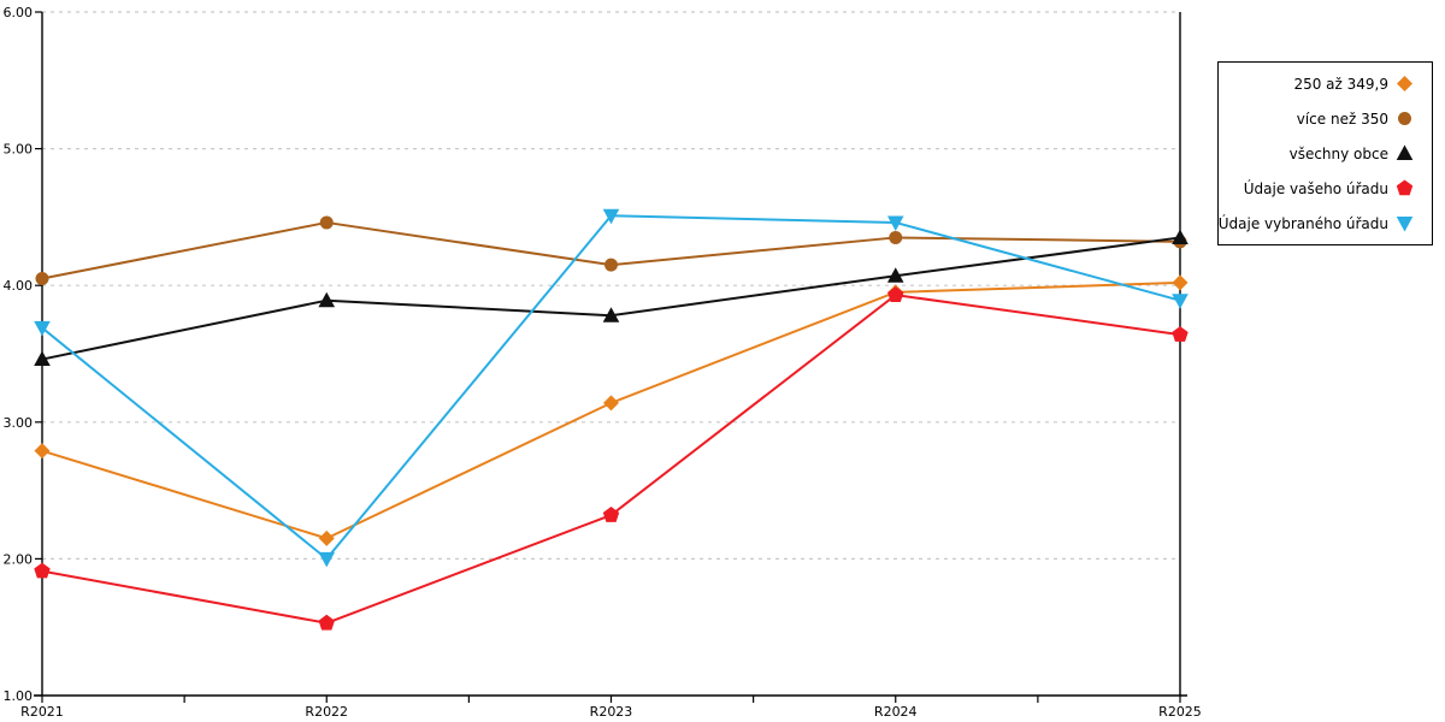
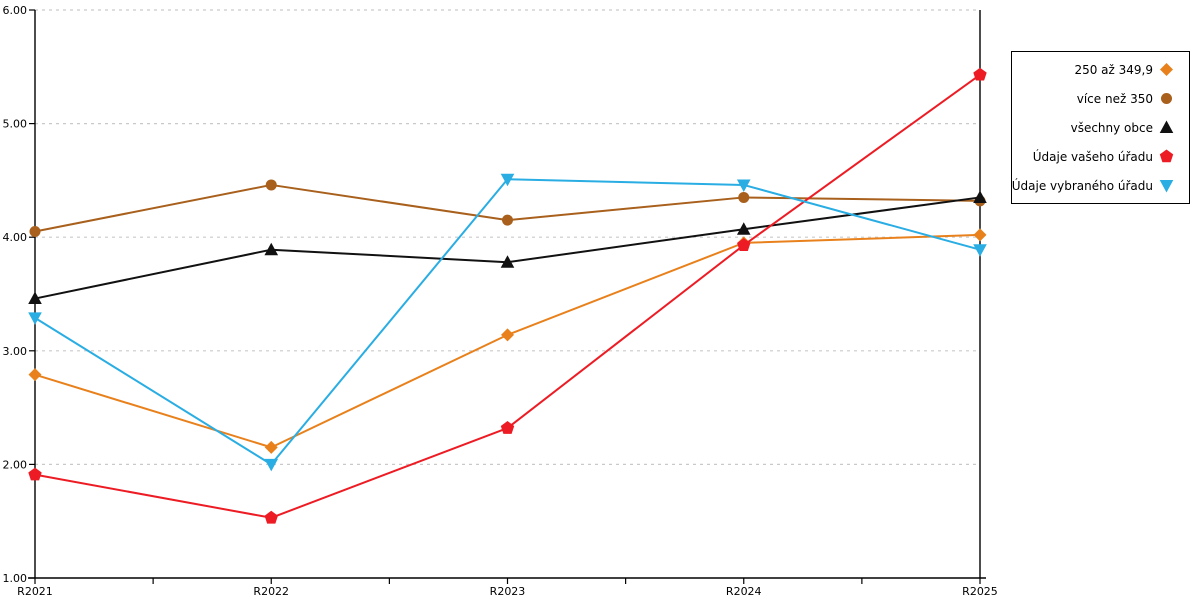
Údaje vybraného úřadu/R2021: 3.69 -> 3.29
Údaje vašeho úřadu/R2025: 3.64 -> 5.43
